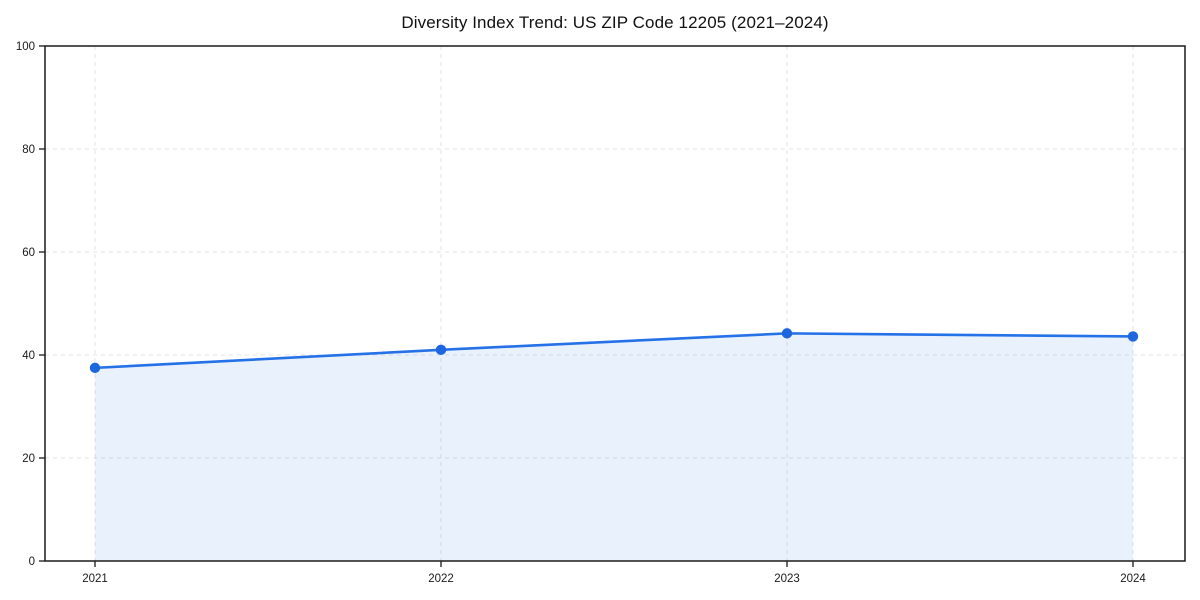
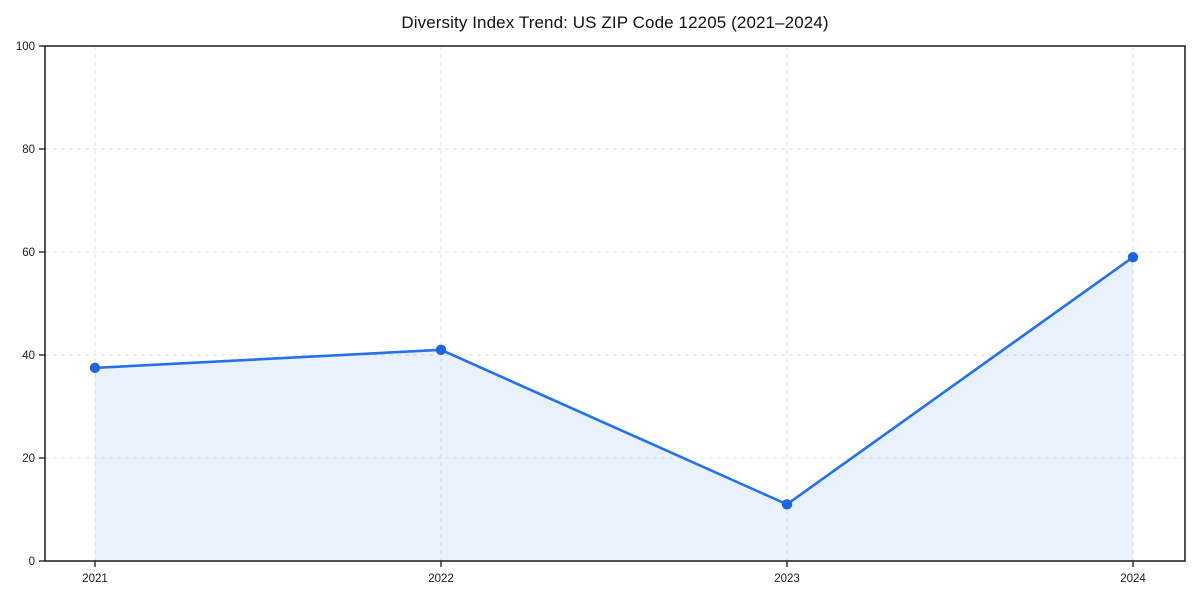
2023: 44 -> 11
2024: 44 -> 59
